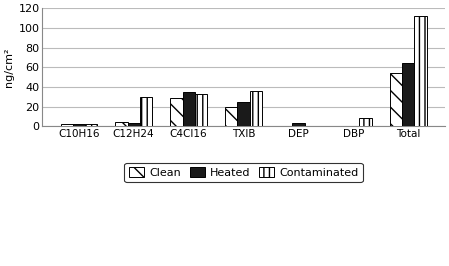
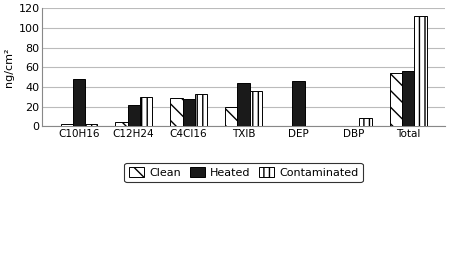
Heated/C10H16: 2 -> 48
Heated/C12H24: 3 -> 22
Heated/C4Cl16: 35 -> 28
Heated/TXIB: 25 -> 44
Heated/DEP: 3 -> 46
Heated/Total: 64 -> 56
